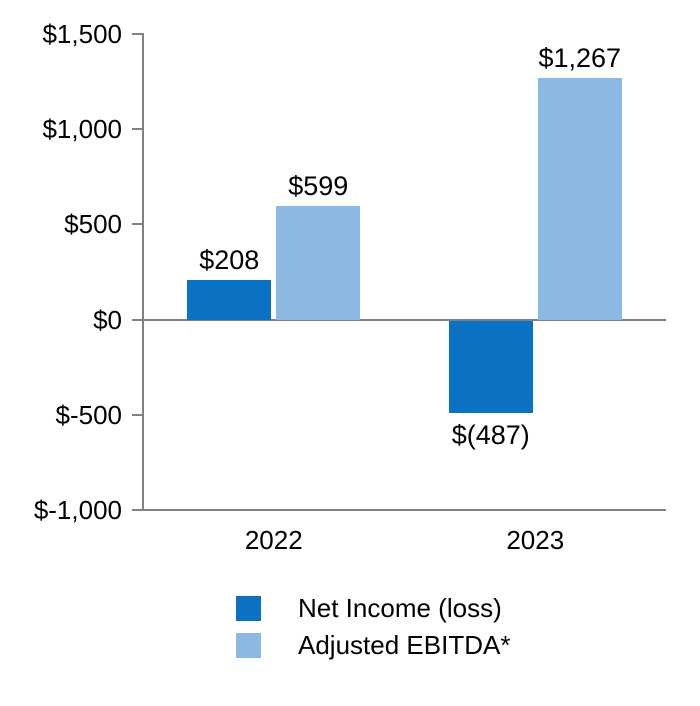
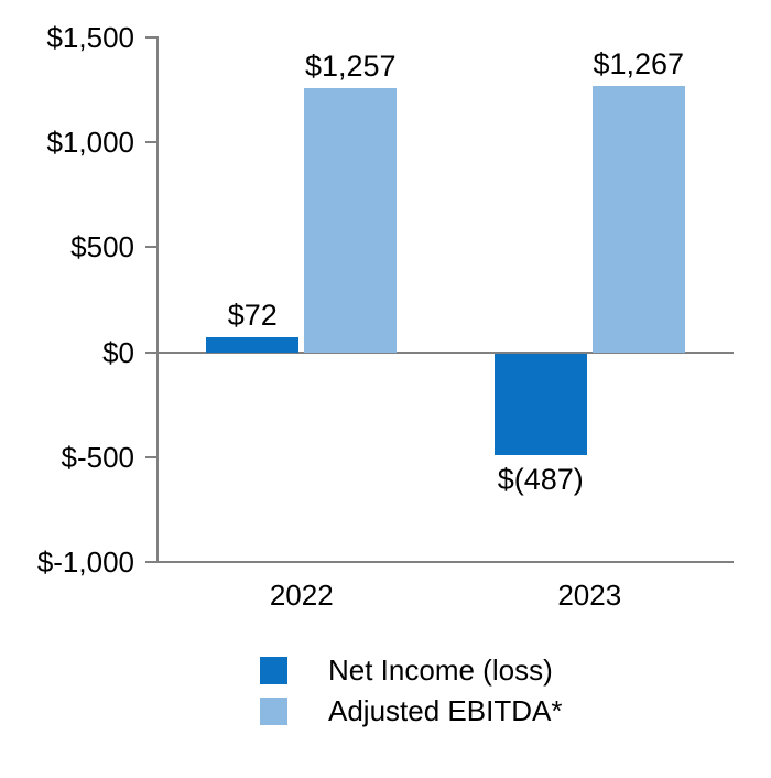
Net Income (loss)/2022: $208 -> $72
Adjusted EBITDA*/2022: $599 -> $1,257
